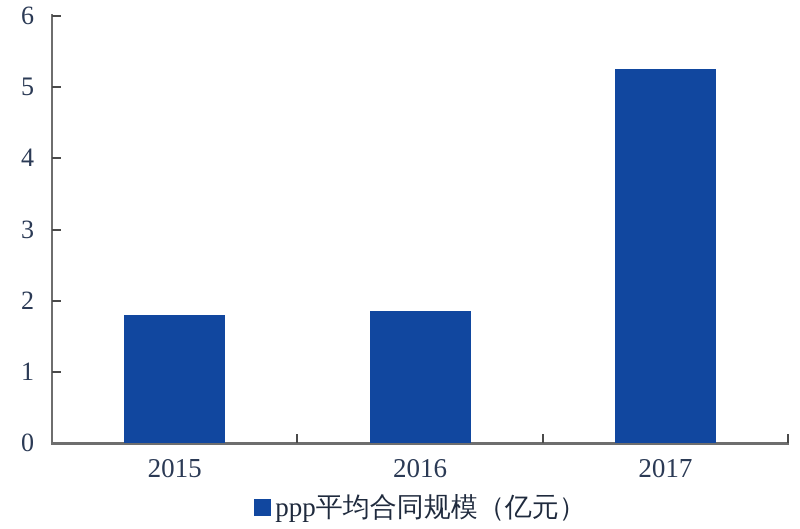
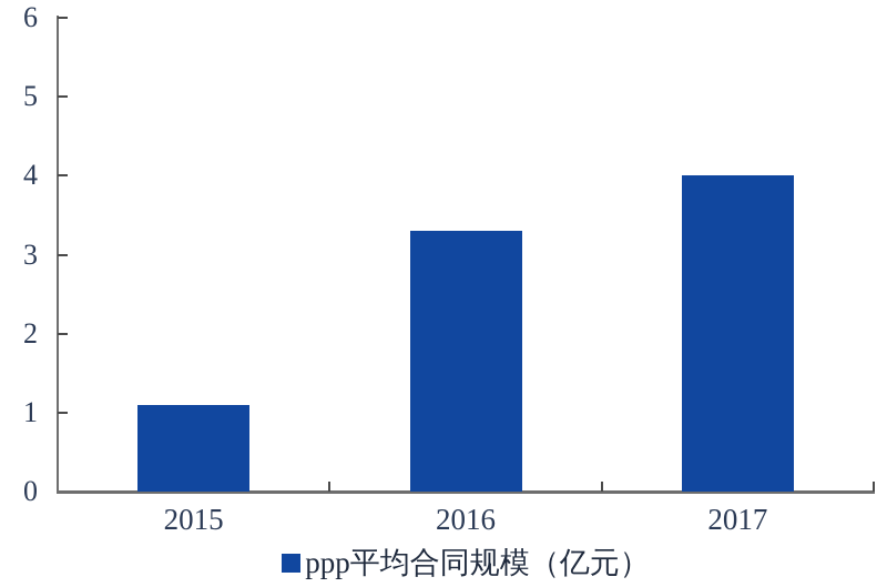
2015: 1.8 -> 1.1
2016: 1.9 -> 3.3
2017: 5.2 -> 4.0
